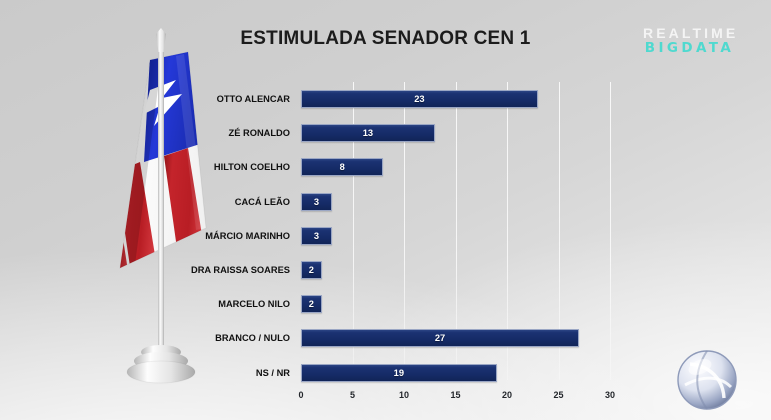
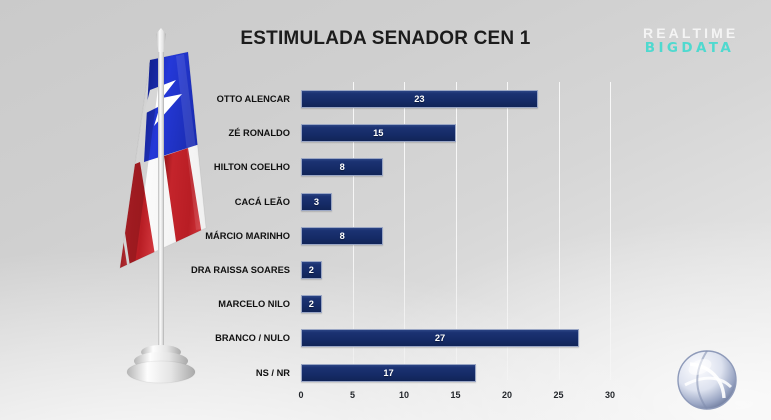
ZÉ RONALDO: 13 -> 15
MÁRCIO MARINHO: 3 -> 8
NS / NR: 19 -> 17
